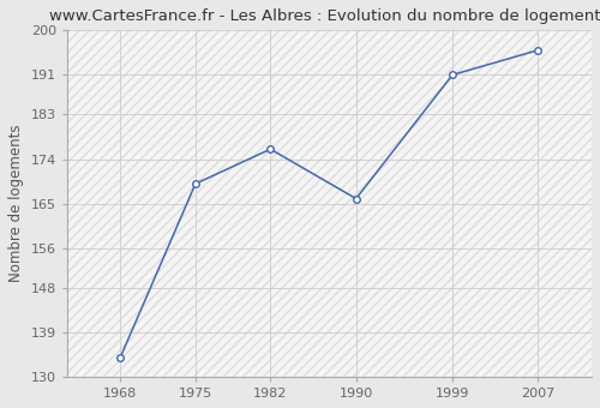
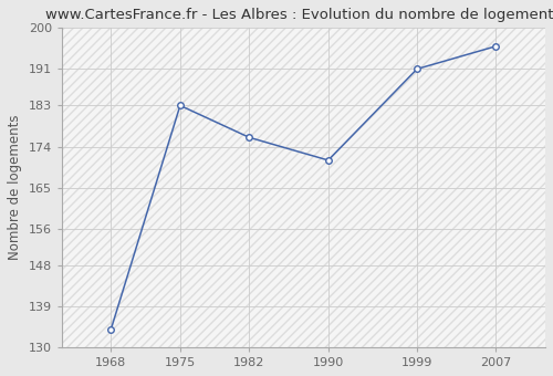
1975: 169 -> 183
1990: 166 -> 171
